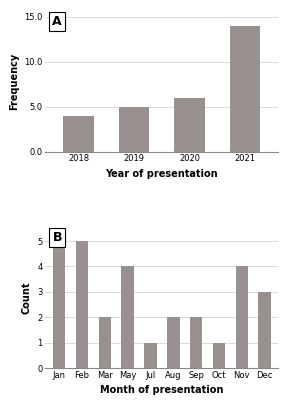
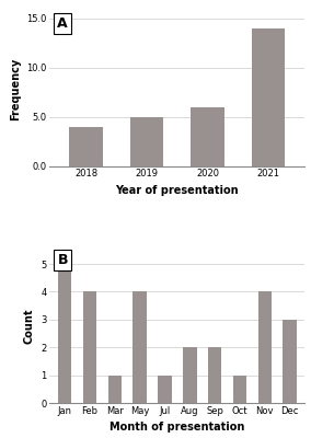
Feb: 5 -> 4
Mar: 2 -> 1
